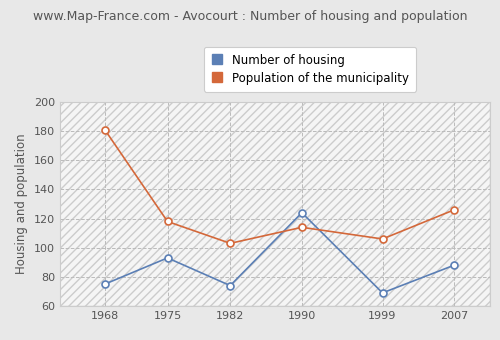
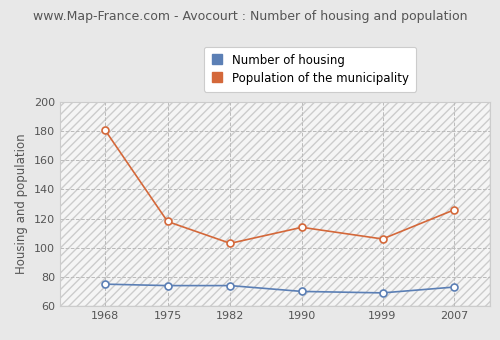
Number of housing/1975: 93 -> 74
Number of housing/1990: 124 -> 70
Number of housing/2007: 88 -> 73
